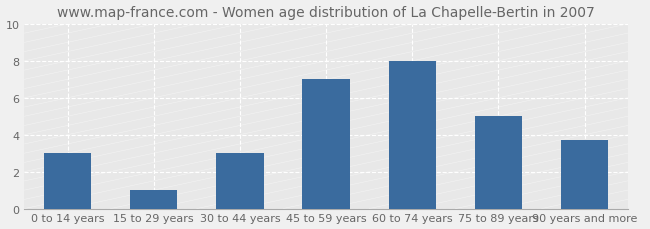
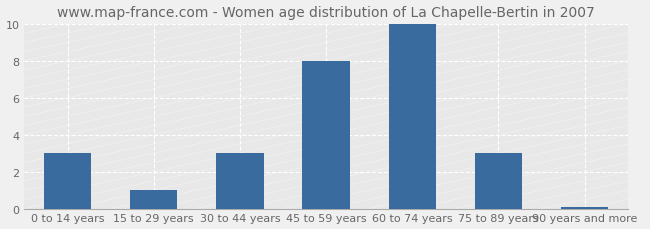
45 to 59 years: 7.0 -> 8.0
60 to 74 years: 8.0 -> 10.0
75 to 89 years: 5.0 -> 3.0
90 years and more: 3.7 -> 0.1
